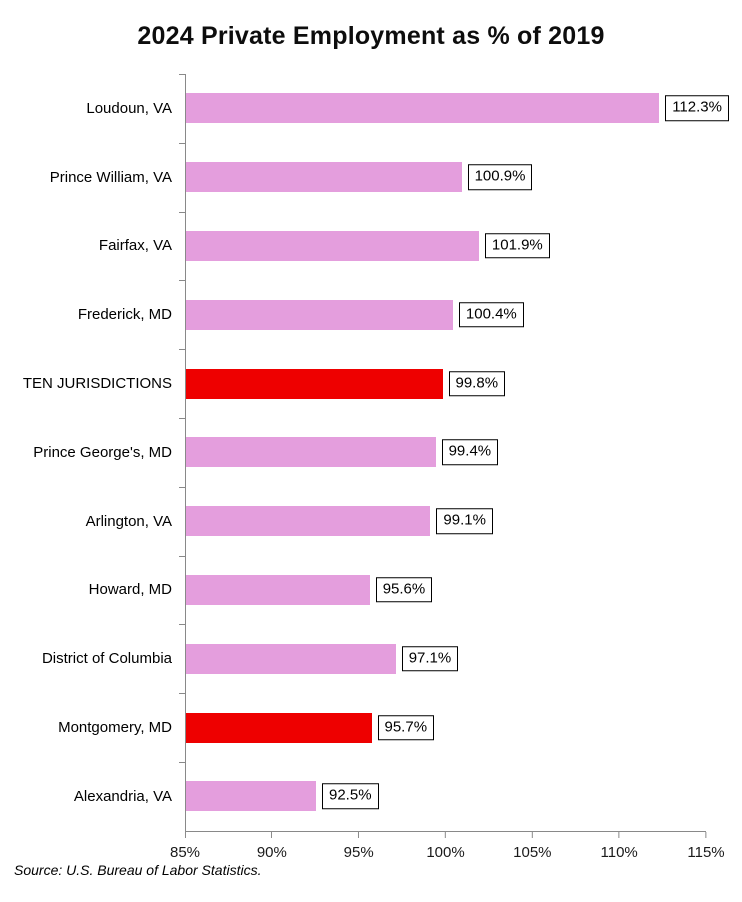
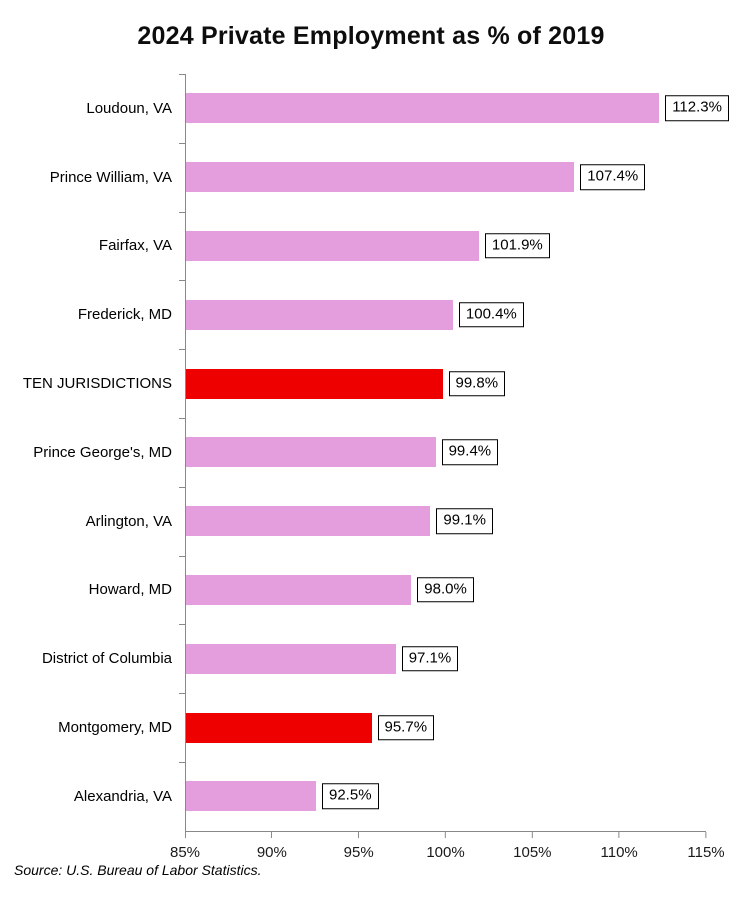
Prince William, VA: 100.9% -> 107.4%
Howard, MD: 95.6% -> 98.0%
